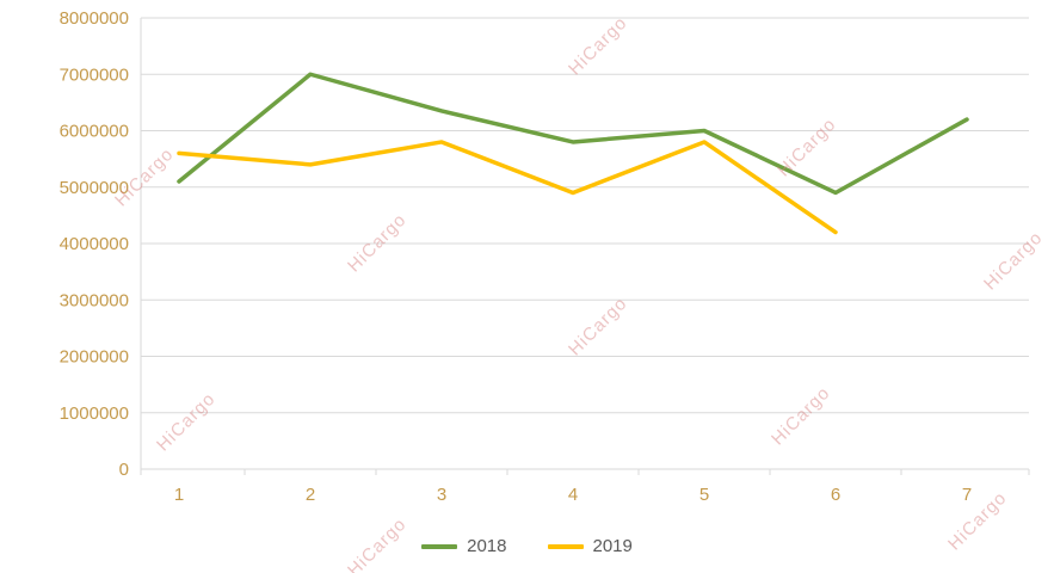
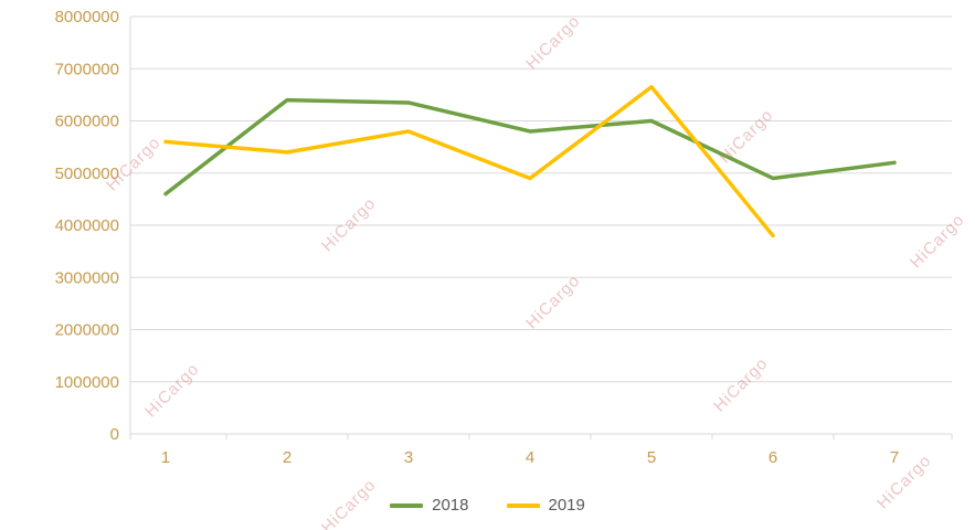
2018/1: 5100000 -> 4600000
2018/2: 7000000 -> 6400000
2019/5: 5800000 -> 6600000
2019/6: 4200000 -> 3800000
2018/7: 6200000 -> 5200000
